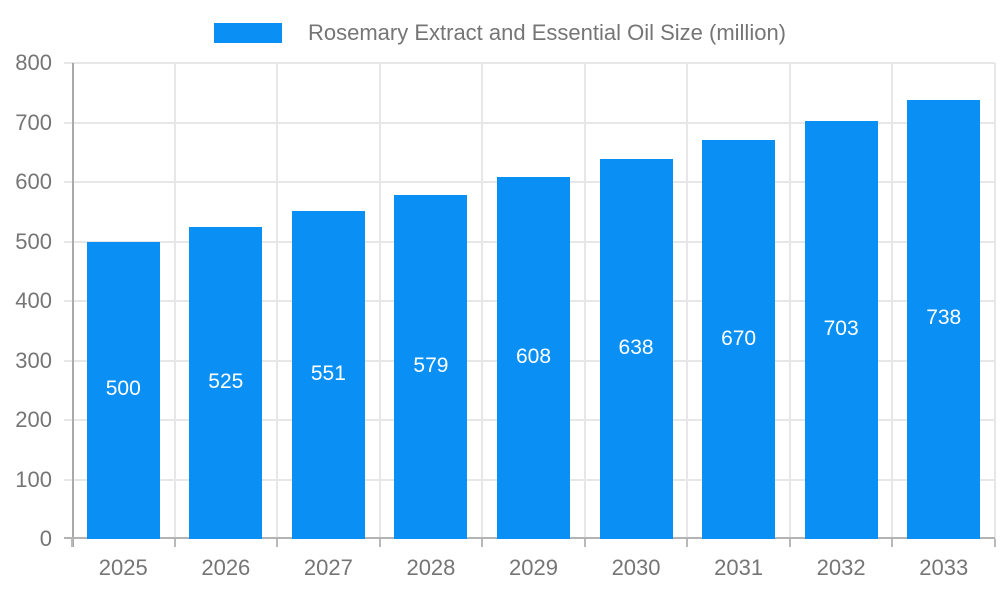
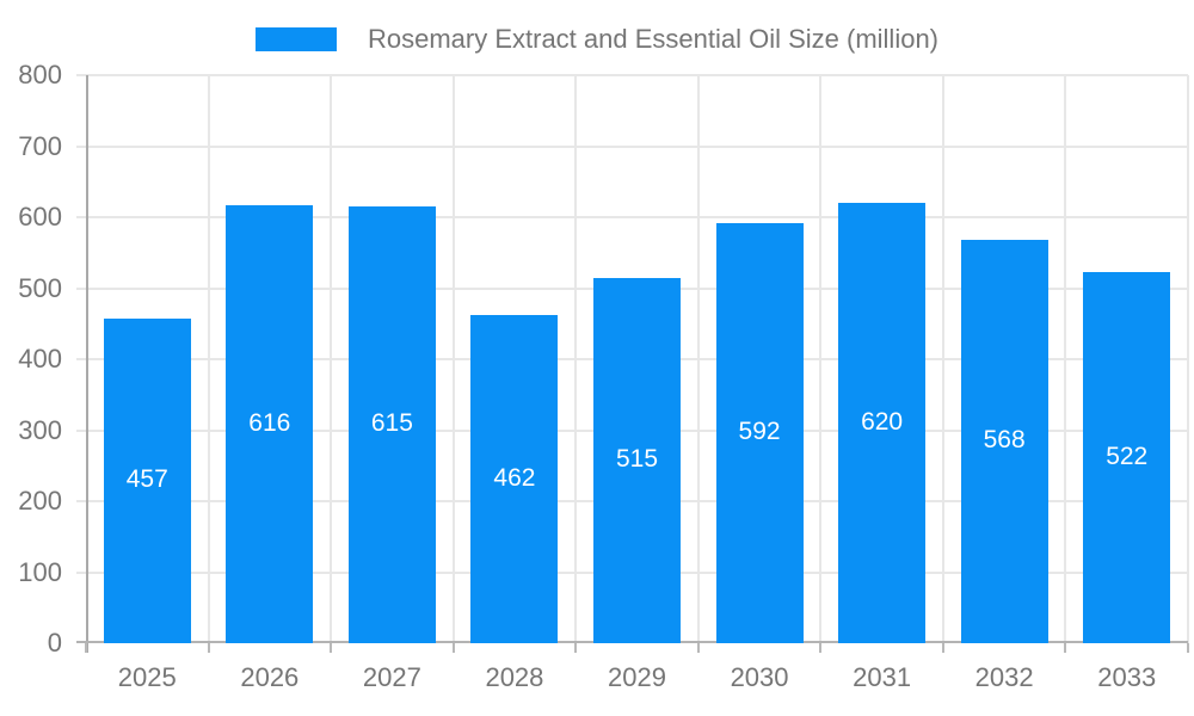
2025: 500 -> 457
2026: 525 -> 616
2027: 551 -> 615
2028: 579 -> 462
2029: 608 -> 515
2030: 638 -> 592
2031: 670 -> 620
2032: 703 -> 568
2033: 738 -> 522
